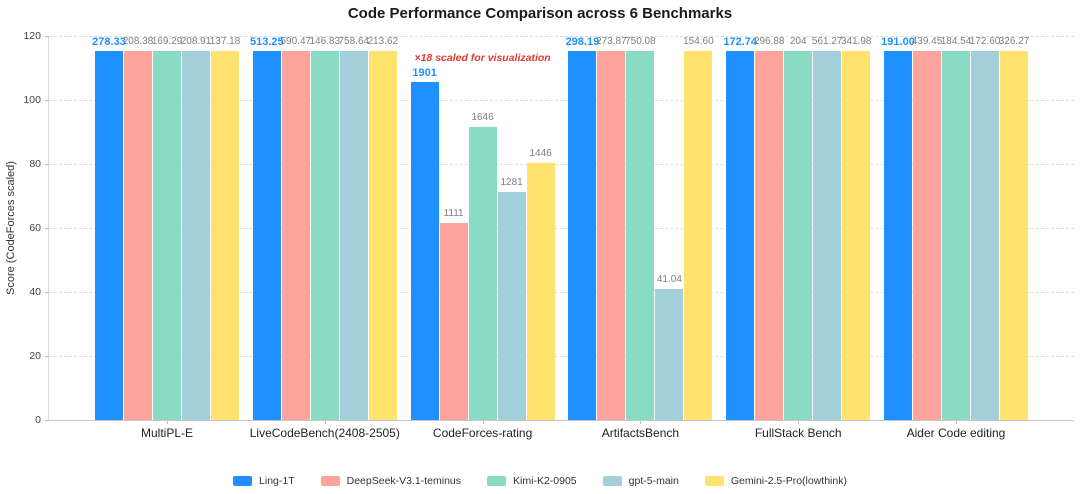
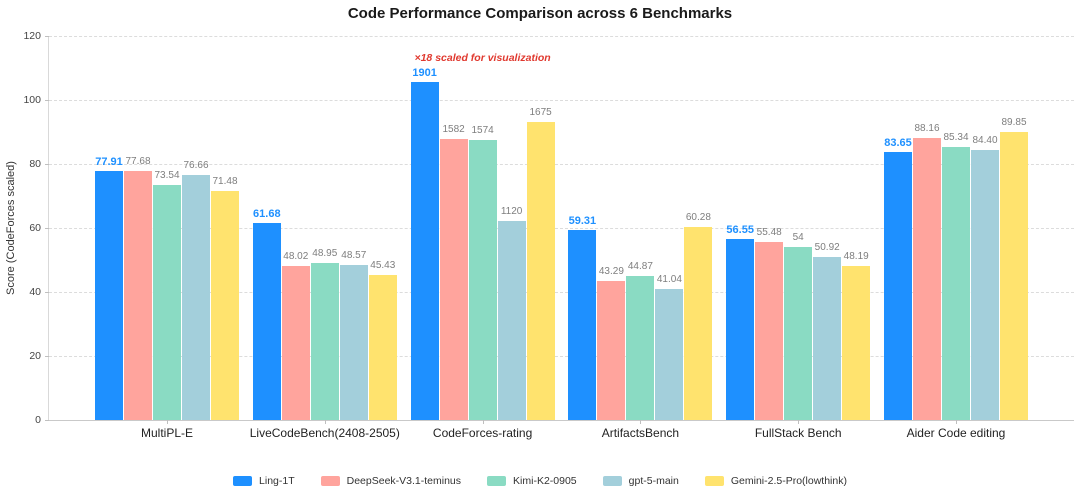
Ling-1T/MultiPL-E: 278.33 -> 77.91
DeepSeek-V3.1-teminus/MultiPL-E: 208.38 -> 77.68
Kimi-K2-0905/MultiPL-E: 169.29 -> 73.54
gpt-5-main/MultiPL-E: 208.91 -> 76.66
Gemini-2.5-Pro(lowthink)/MultiPL-E: 137.18 -> 71.48
Ling-1T/LiveCodeBench(2408-2505): 513.25 -> 61.68
DeepSeek-V3.1-teminus/LiveCodeBench(2408-2505): 590.47 -> 48.02
Kimi-K2-0905/LiveCodeBench(2408-2505): 146.83 -> 48.95
gpt-5-main/LiveCodeBench(2408-2505): 758.64 -> 48.57
Gemini-2.5-Pro(lowthink)/LiveCodeBench(2408-2505): 213.62 -> 45.43
DeepSeek-V3.1-teminus/CodeForces-rating: 1111 -> 1582
Kimi-K2-0905/CodeForces-rating: 1646 -> 1574
gpt-5-main/CodeForces-rating: 1281 -> 1120
Gemini-2.5-Pro(lowthink)/CodeForces-rating: 1446 -> 1675
Ling-1T/ArtifactsBench: 298.19 -> 59.31
DeepSeek-V3.1-teminus/ArtifactsBench: 273.87 -> 43.29
Kimi-K2-0905/ArtifactsBench: 750.08 -> 44.87
Gemini-2.5-Pro(lowthink)/ArtifactsBench: 154.60 -> 60.28
Ling-1T/FullStack Bench: 172.74 -> 56.55
DeepSeek-V3.1-teminus/FullStack Bench: 296.88 -> 55.48
Kimi-K2-0905/FullStack Bench: 204 -> 54
gpt-5-main/FullStack Bench: 561.27 -> 50.92
Gemini-2.5-Pro(lowthink)/FullStack Bench: 341.98 -> 48.19
Ling-1T/Aider Code editing: 191.00 -> 83.65
DeepSeek-V3.1-teminus/Aider Code editing: 439.45 -> 88.16
Kimi-K2-0905/Aider Code editing: 184.54 -> 85.34
gpt-5-main/Aider Code editing: 172.60 -> 84.40
Gemini-2.5-Pro(lowthink)/Aider Code editing: 326.27 -> 89.85
